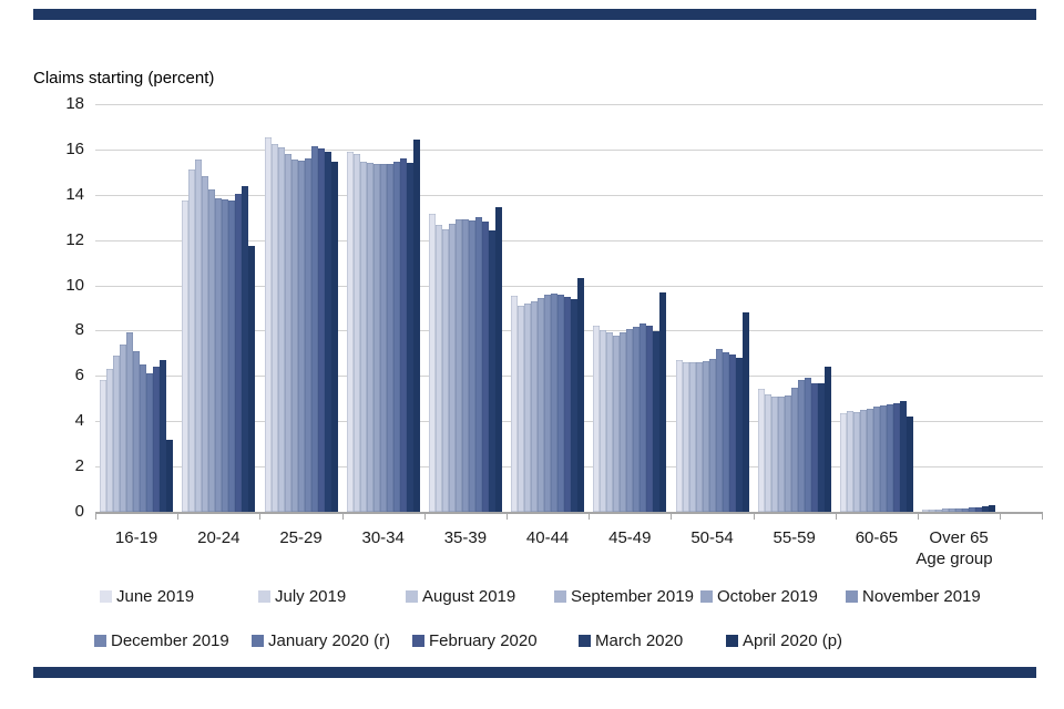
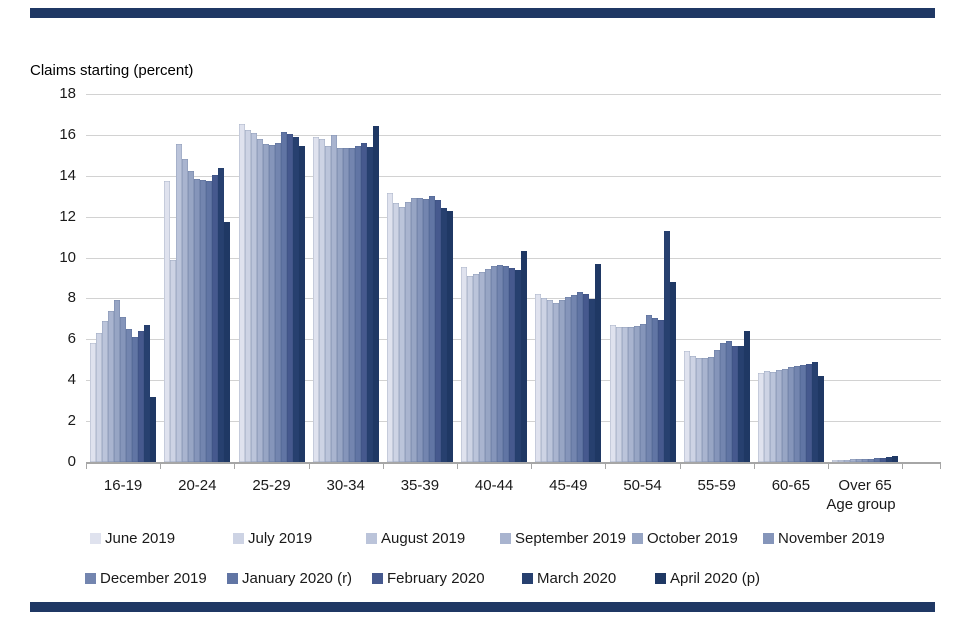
July 2019/20-24: 15.1 -> 9.9
September 2019/30-34: 15.4 -> 16.0
April 2020 (p)/35-39: 13.4 -> 12.3
March 2020/50-54: 6.8 -> 11.3
